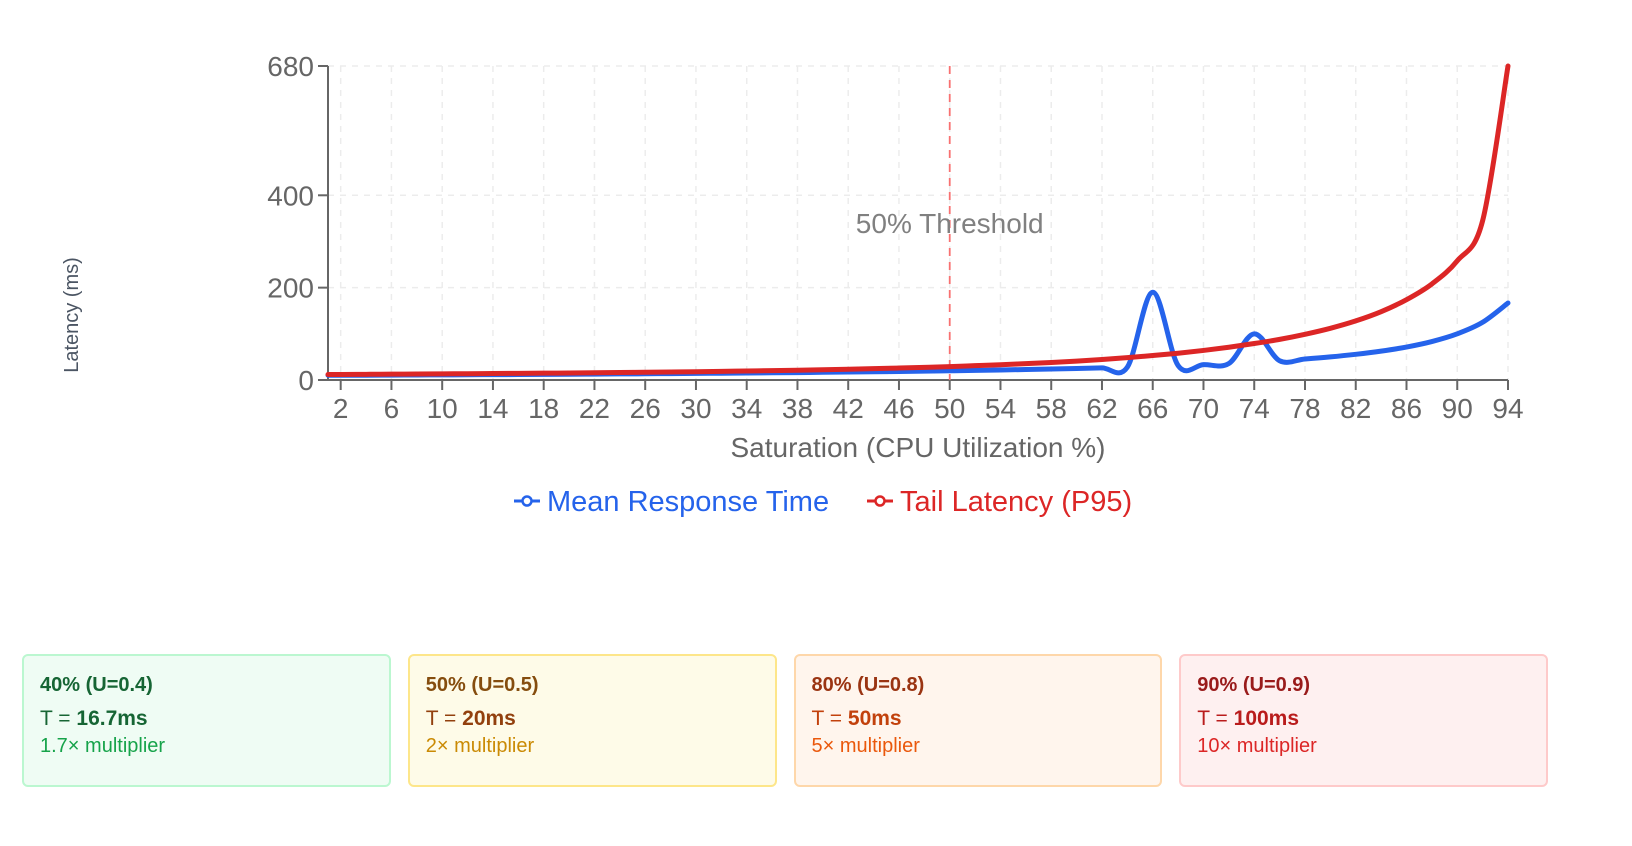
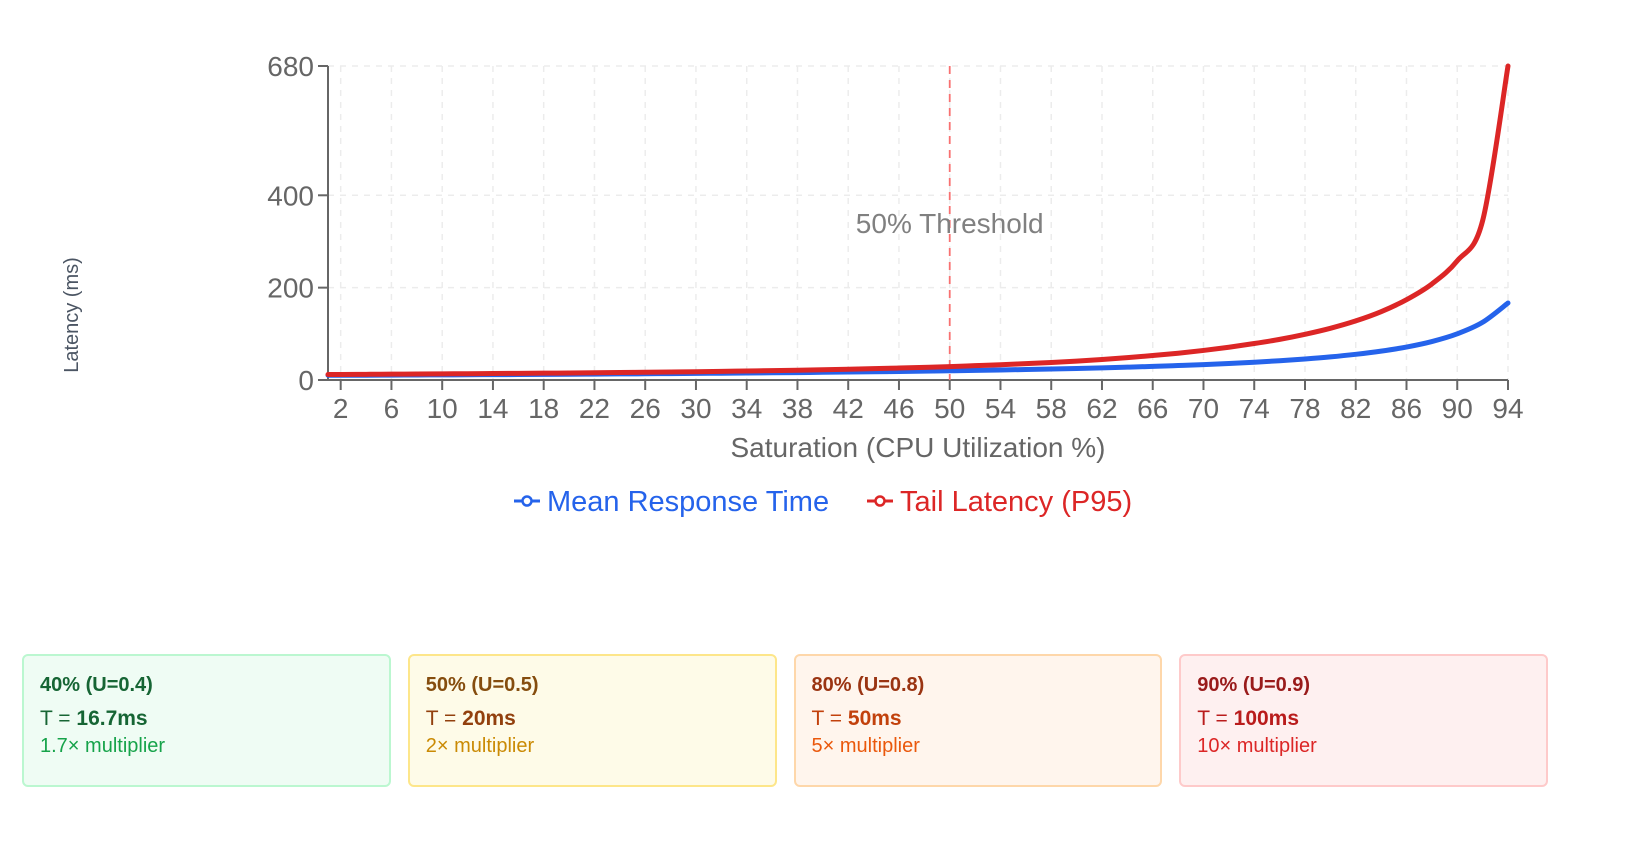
Mean Response Time/66: 190 -> 30
Mean Response Time/74: 100 -> 40
